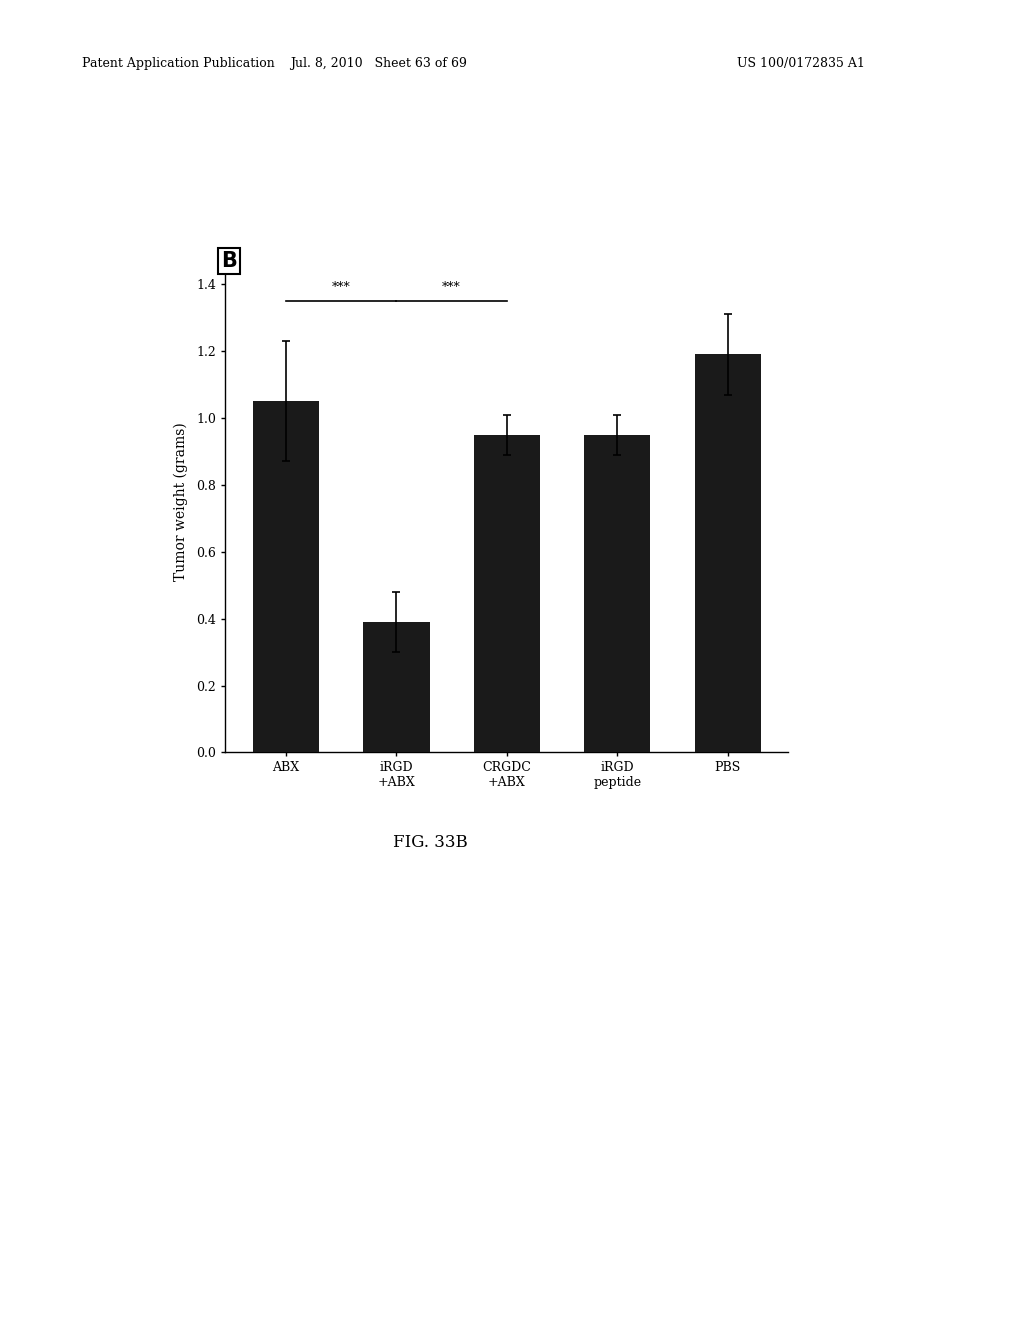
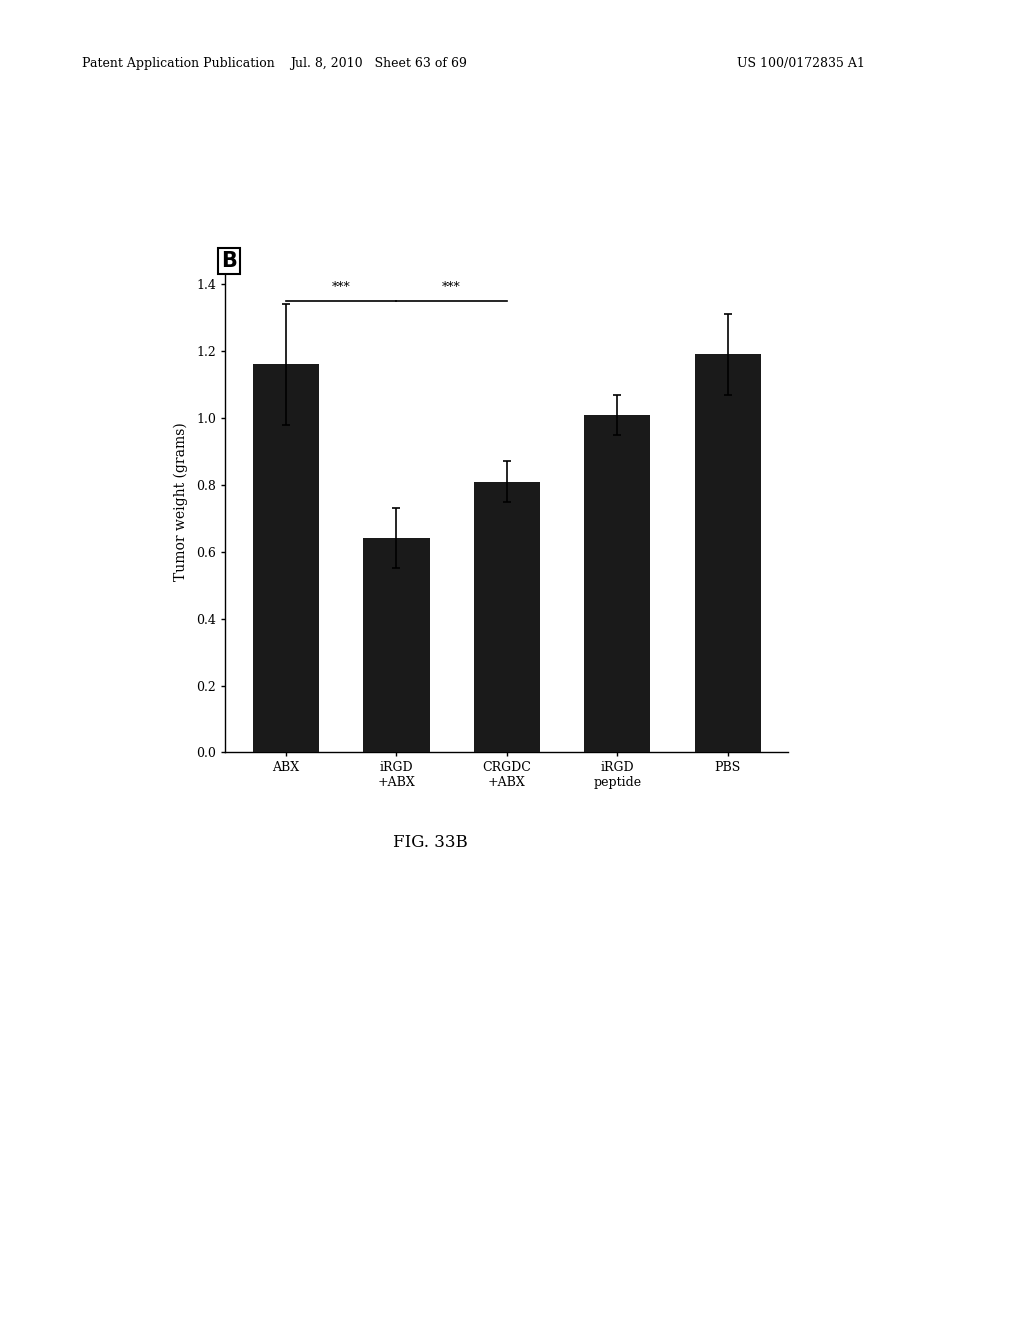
ABX: 1.05 -> 1.16
iRGD +ABX: 0.39 -> 0.64
CRGDC +ABX: 0.95 -> 0.81
iRGD peptide: 0.95 -> 1.01
